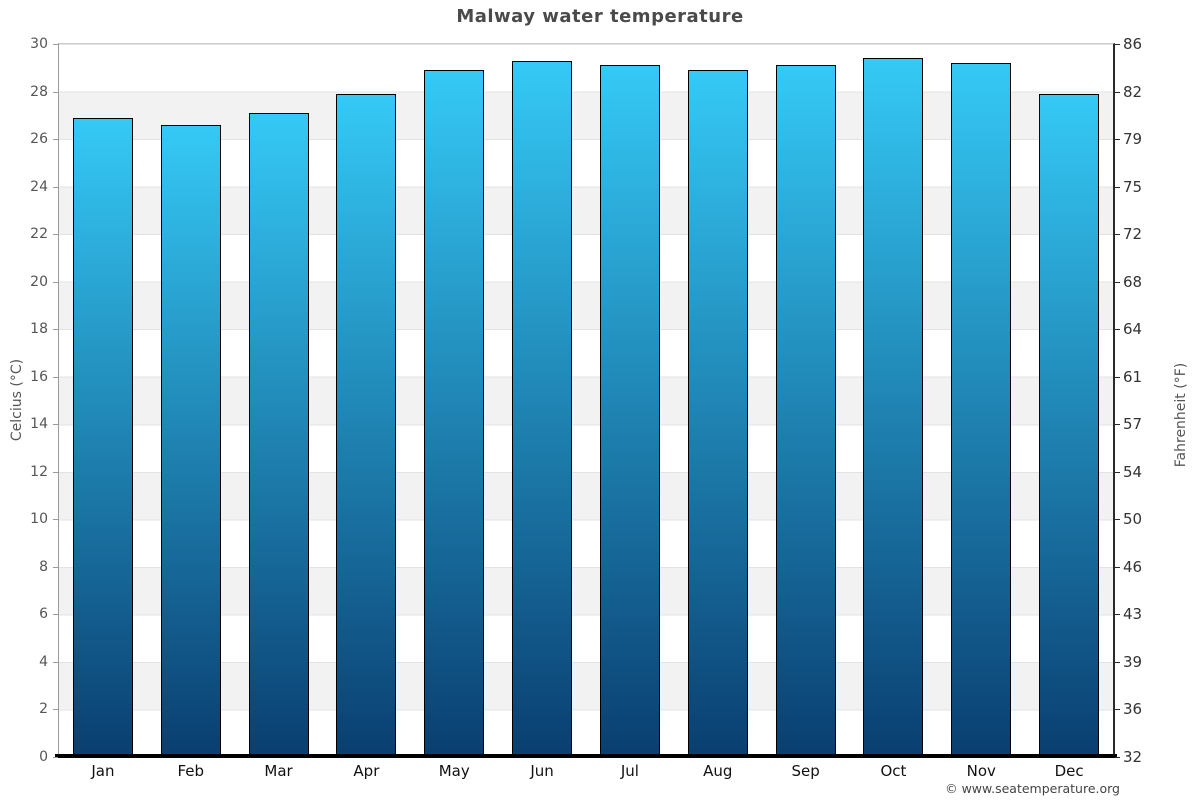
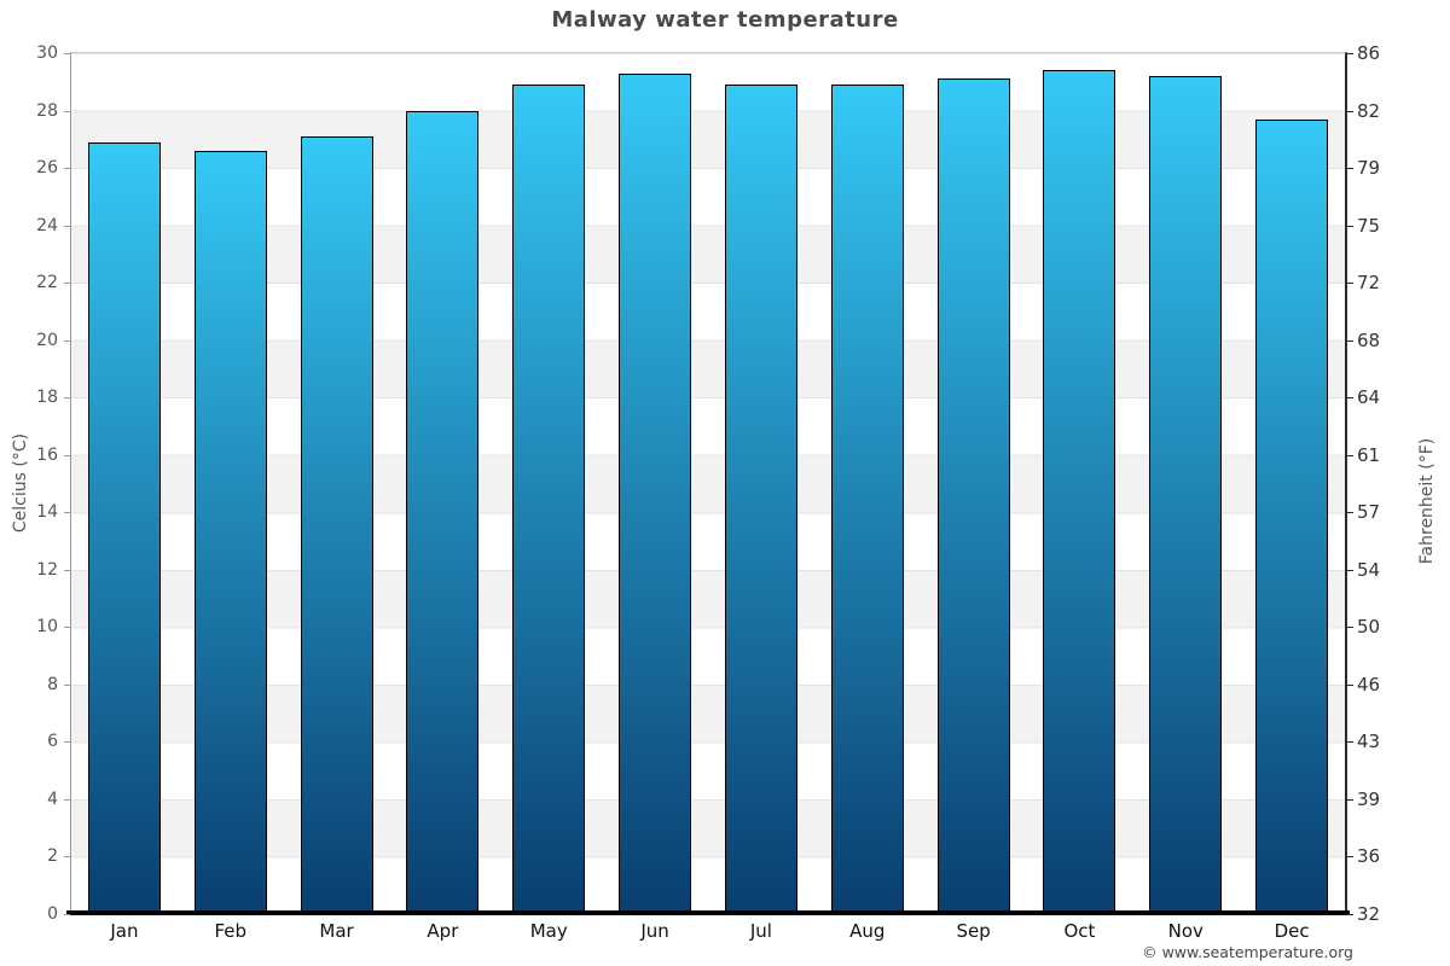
Apr: 27.9 -> 28.0
Jul: 29.1 -> 28.9
Dec: 27.9 -> 27.7
